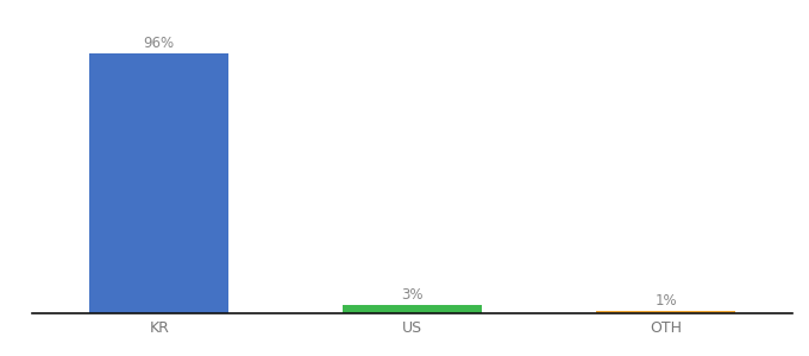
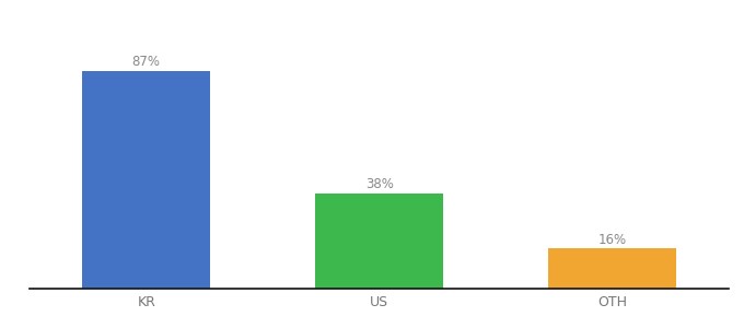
KR: 96% -> 87%
US: 3% -> 38%
OTH: 1% -> 16%
